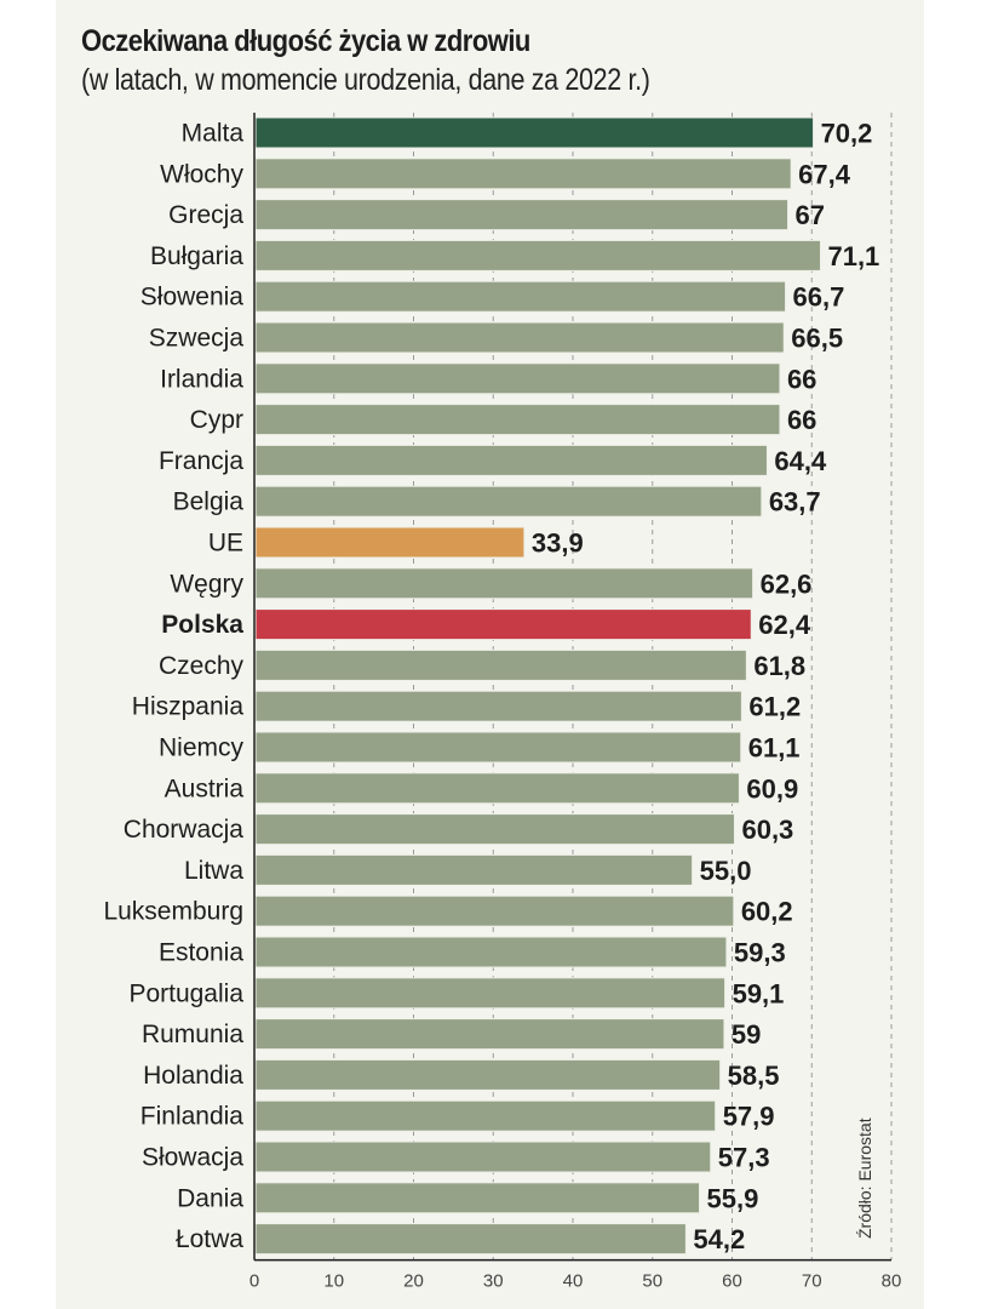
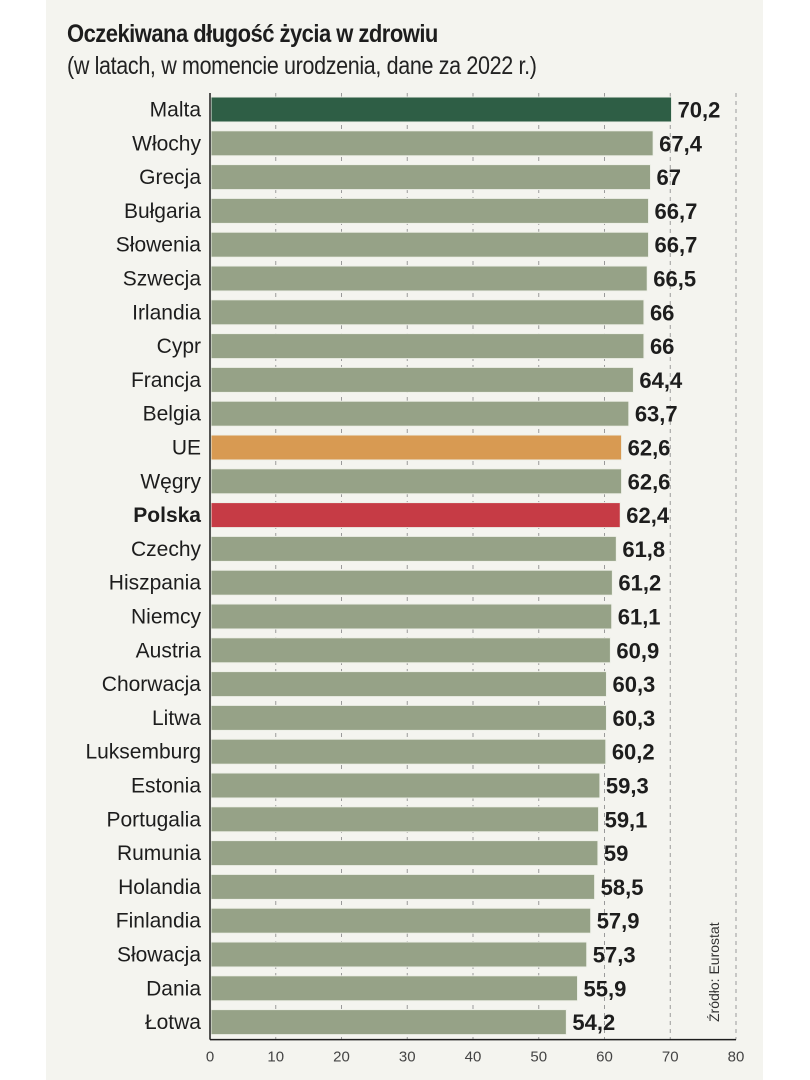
Bułgaria: 71,1 -> 66,7
UE: 33,9 -> 62,6
Litwa: 55,0 -> 60,3
